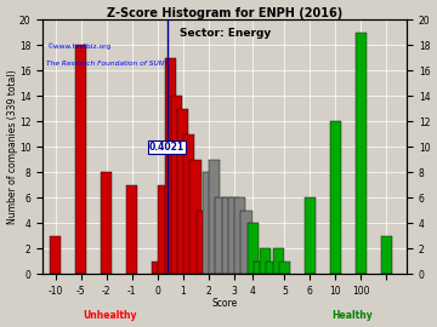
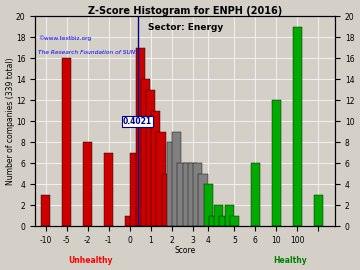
-5: 18 -> 16
